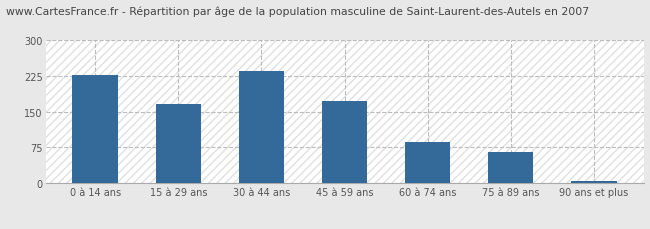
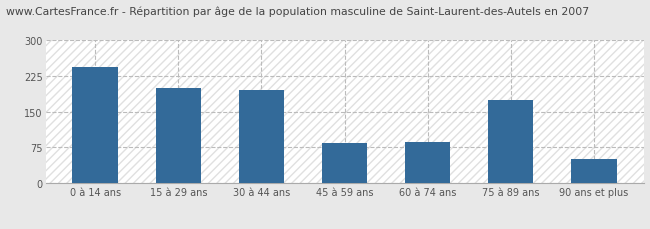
0 à 14 ans: 228 -> 245
15 à 29 ans: 166 -> 200
30 à 44 ans: 235 -> 195
45 à 59 ans: 172 -> 85
75 à 89 ans: 65 -> 175
90 ans et plus: 5 -> 50
